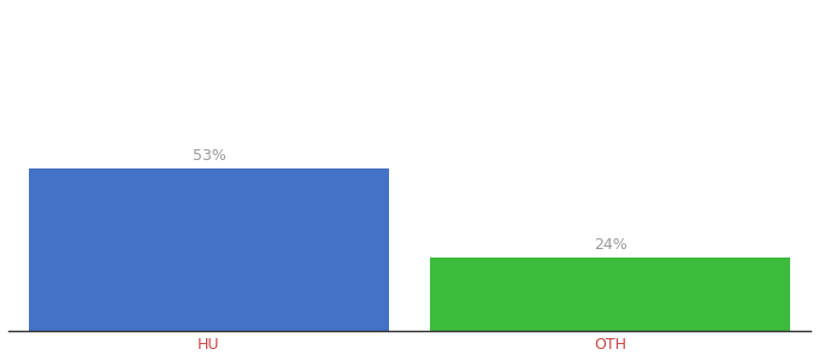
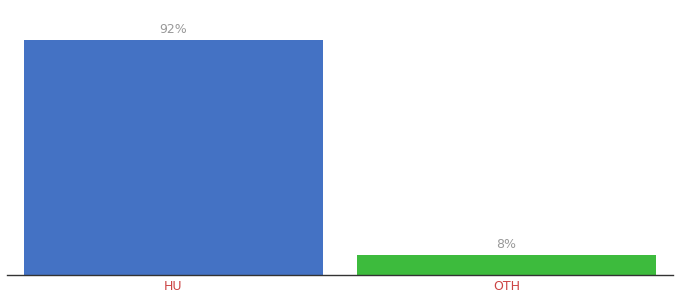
HU: 53% -> 92%
OTH: 24% -> 8%
